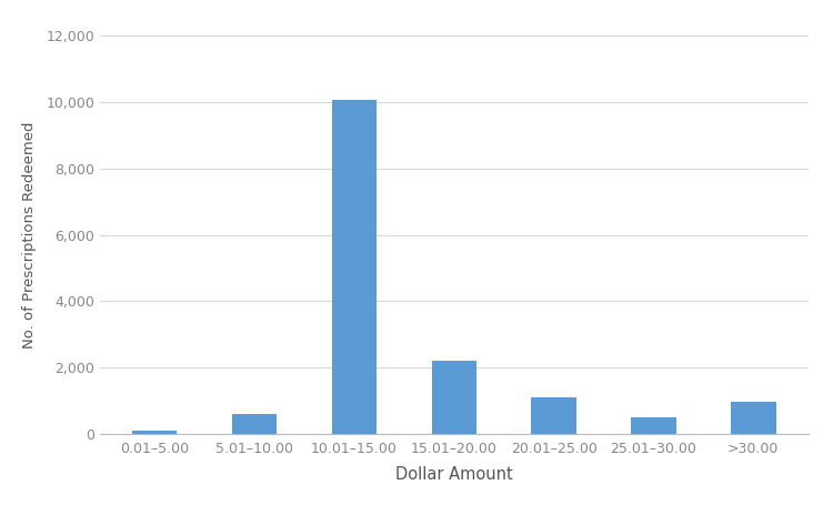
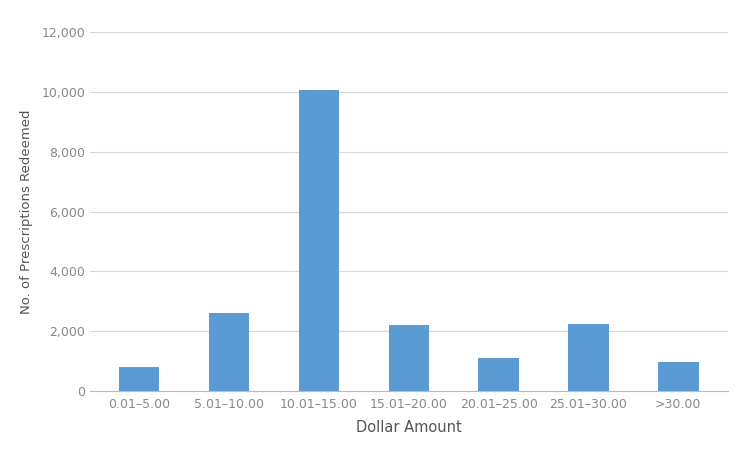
0.01–5.00: 100 -> 800
5.01–10.00: 620 -> 2,600
25.01–30.00: 520 -> 2,250
